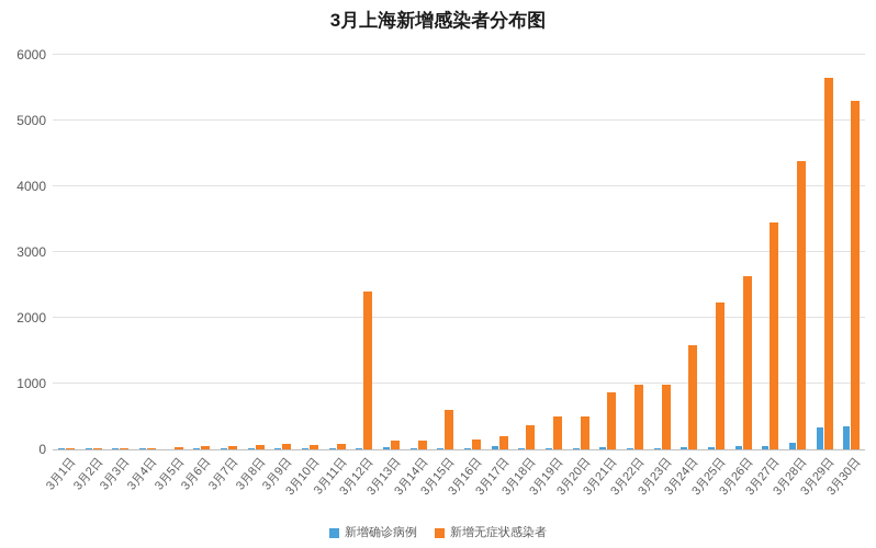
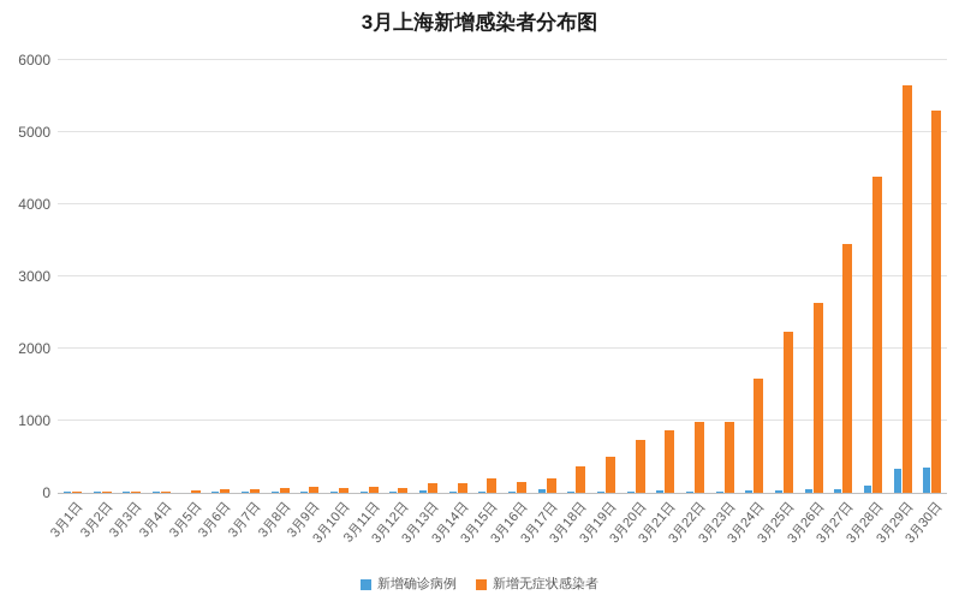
新增无症状感染者/3月12日: 2400 -> 100
新增无症状感染者/3月15日: 600 -> 200
新增无症状感染者/3月20日: 500 -> 700
